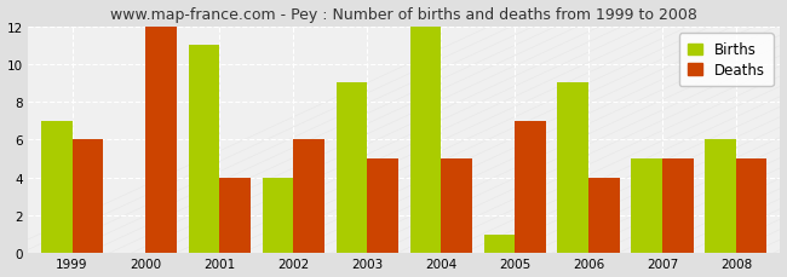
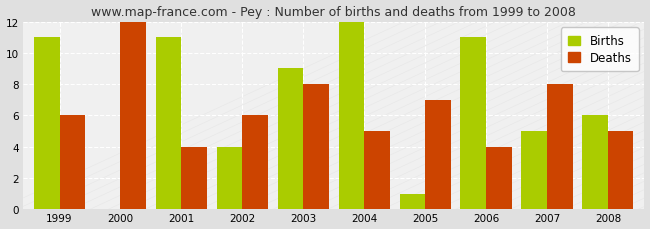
Births/1999: 7 -> 11
Deaths/2003: 5 -> 8
Births/2006: 9 -> 11
Deaths/2007: 5 -> 8
